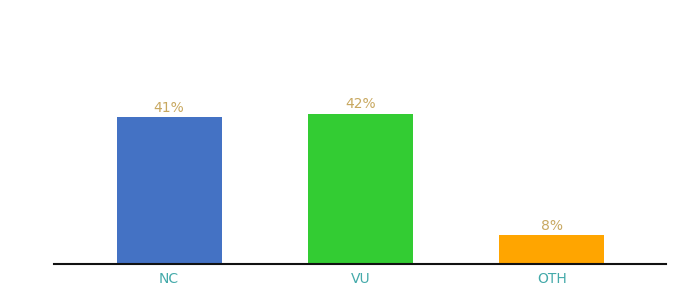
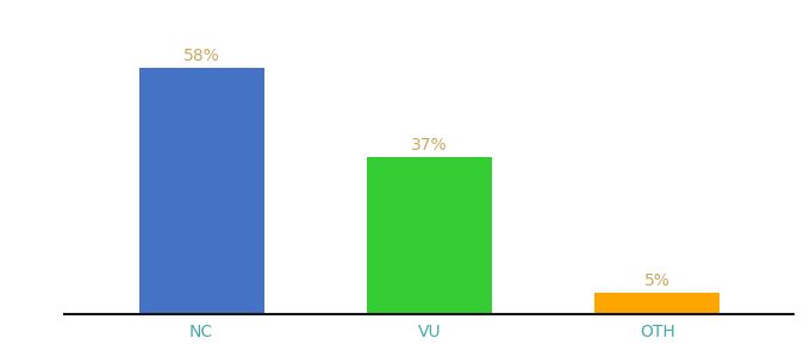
NC: 41% -> 58%
VU: 42% -> 37%
OTH: 8% -> 5%
